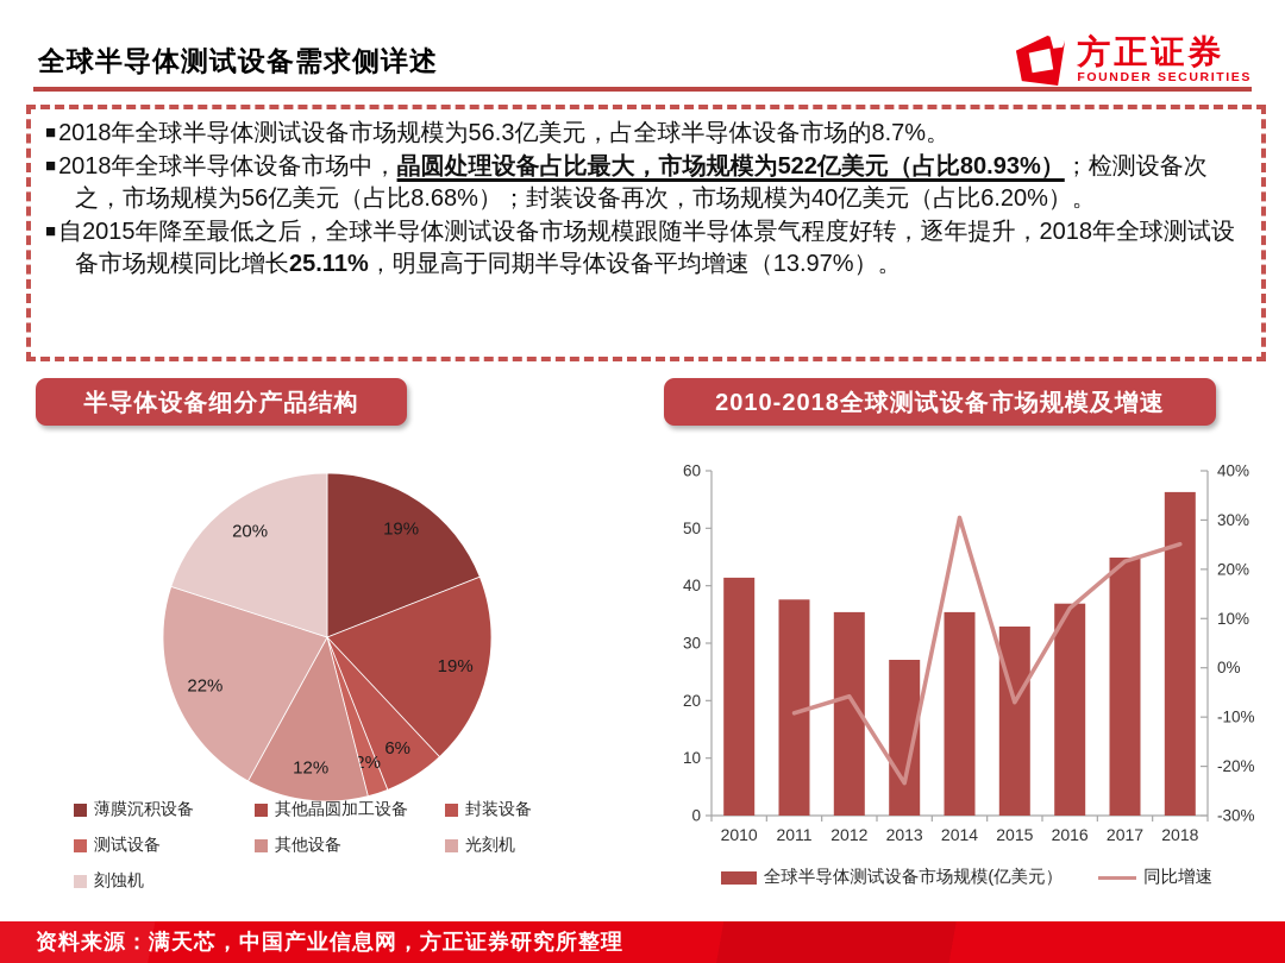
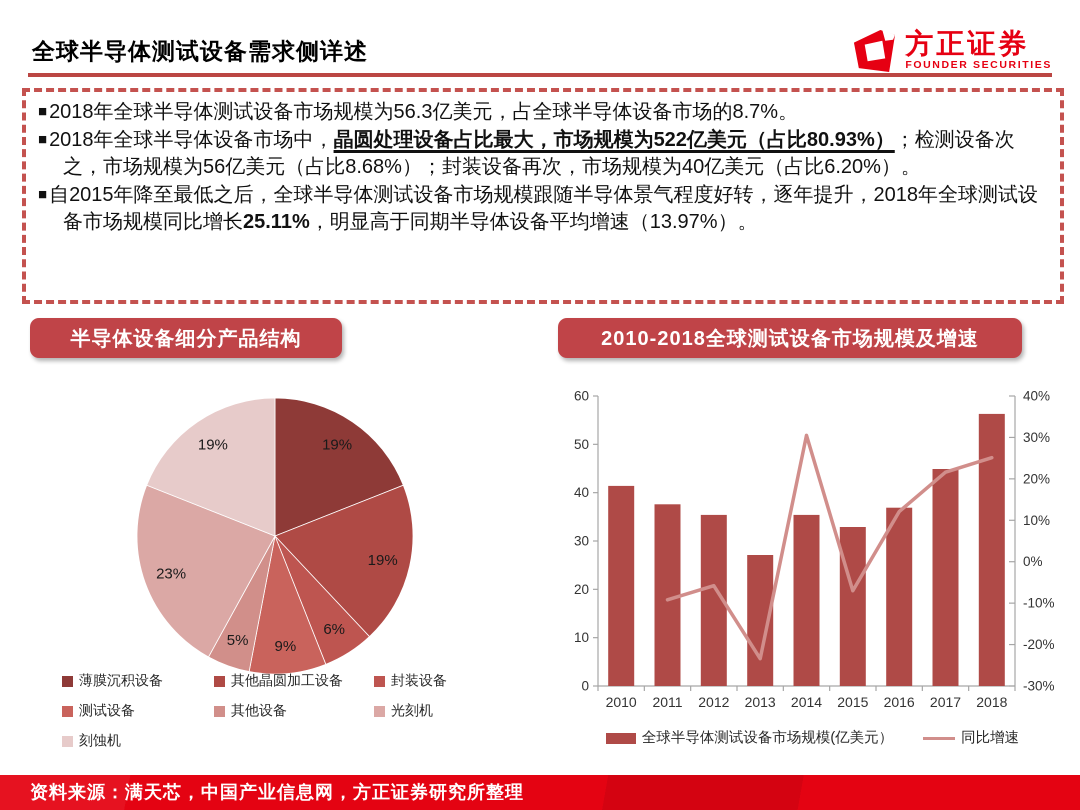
半导体设备细分产品结构/测试设备: 2% -> 9%
半导体设备细分产品结构/其他设备: 12% -> 5%
半导体设备细分产品结构/光刻机: 22% -> 23%
半导体设备细分产品结构/刻蚀机: 20% -> 19%
